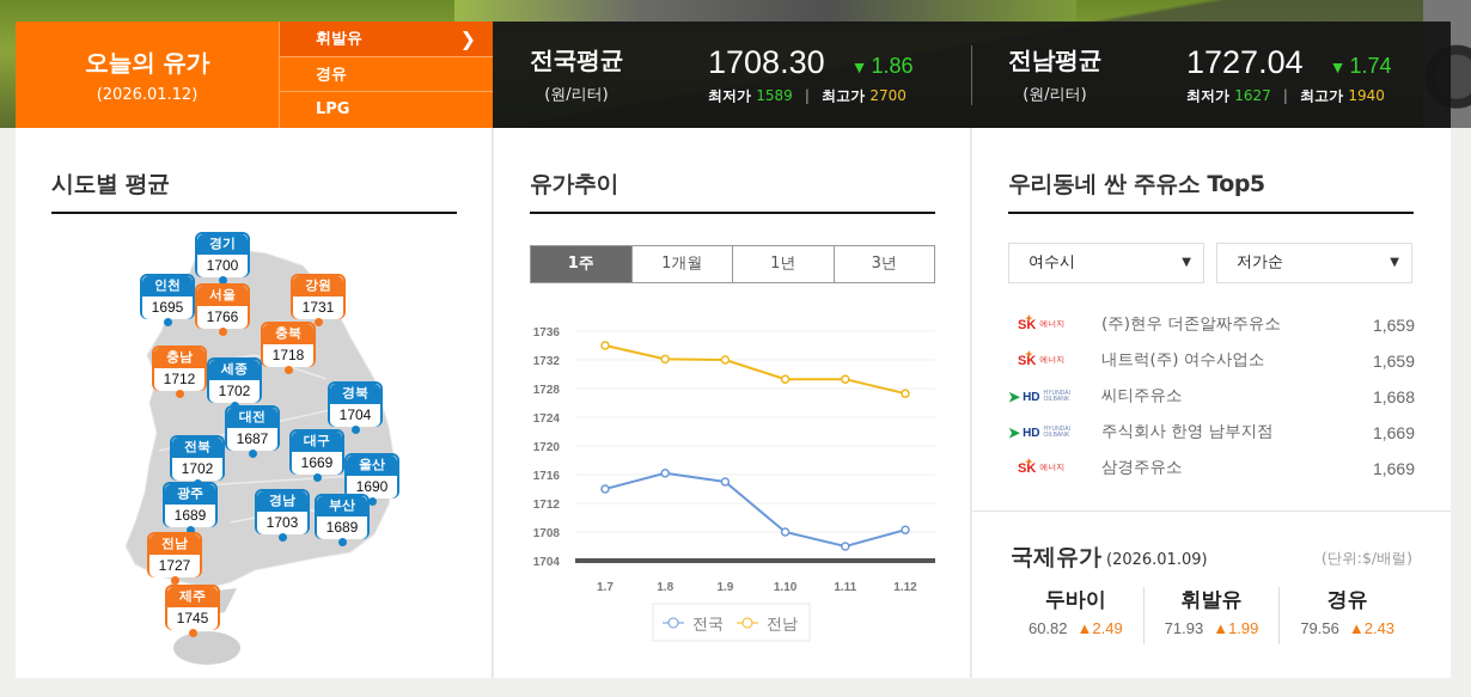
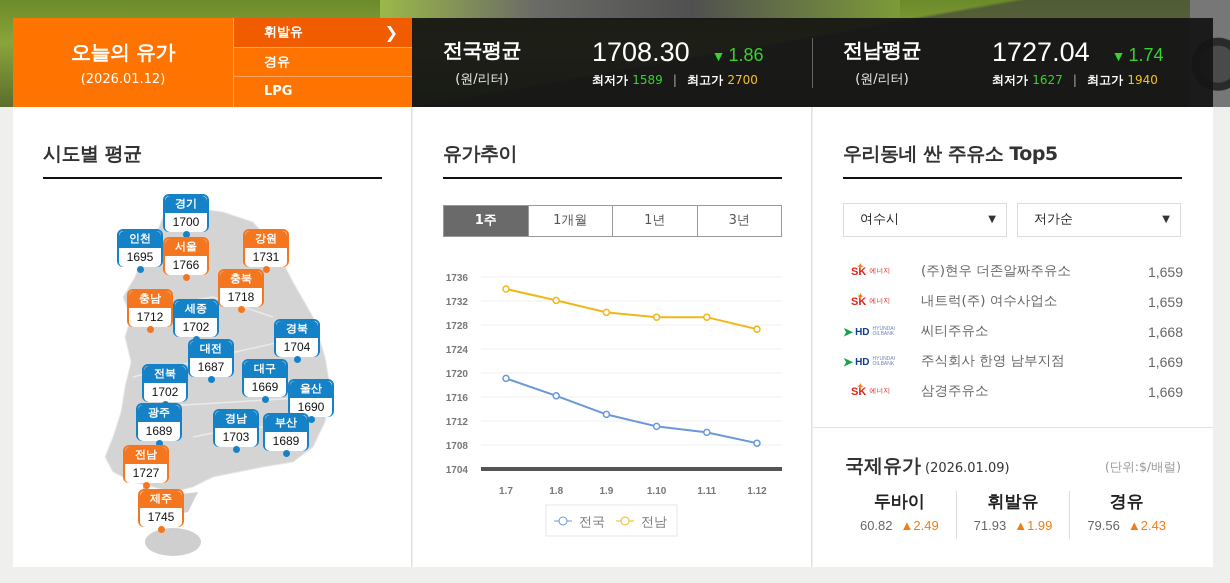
전국/1.7: 1714 -> 1719
전국/1.9: 1715 -> 1713
전남/1.9: 1732 -> 1730
전국/1.10: 1708 -> 1711
전국/1.11: 1706 -> 1710
